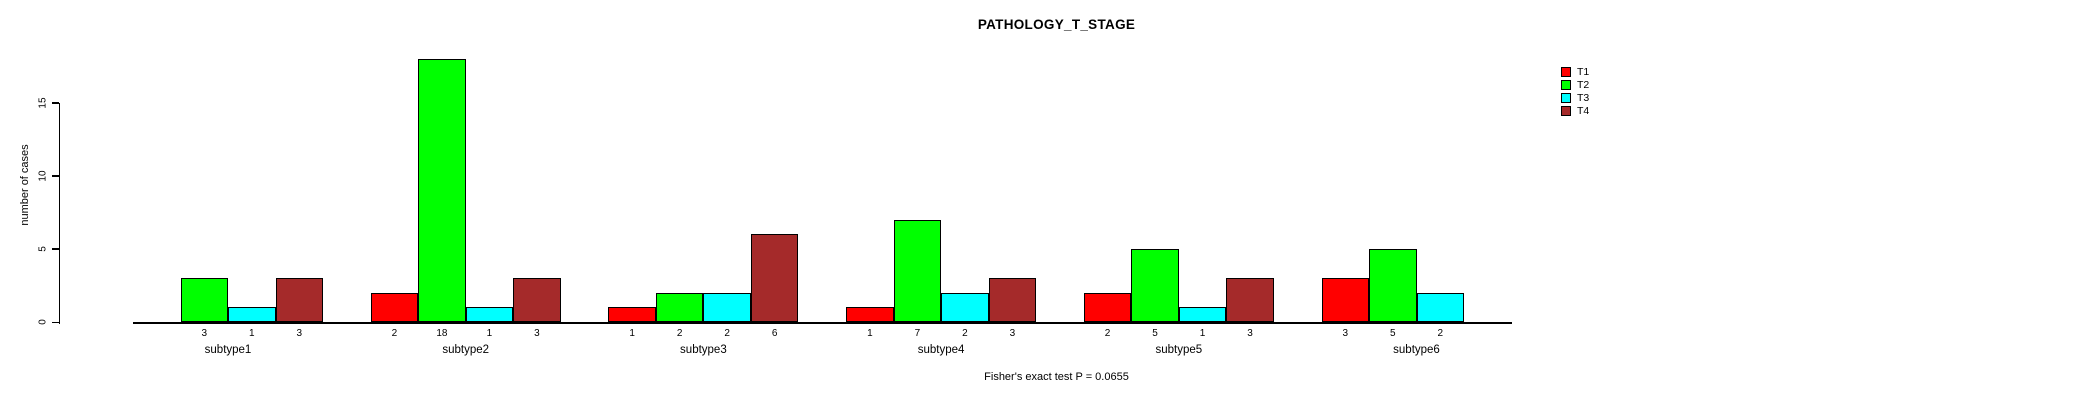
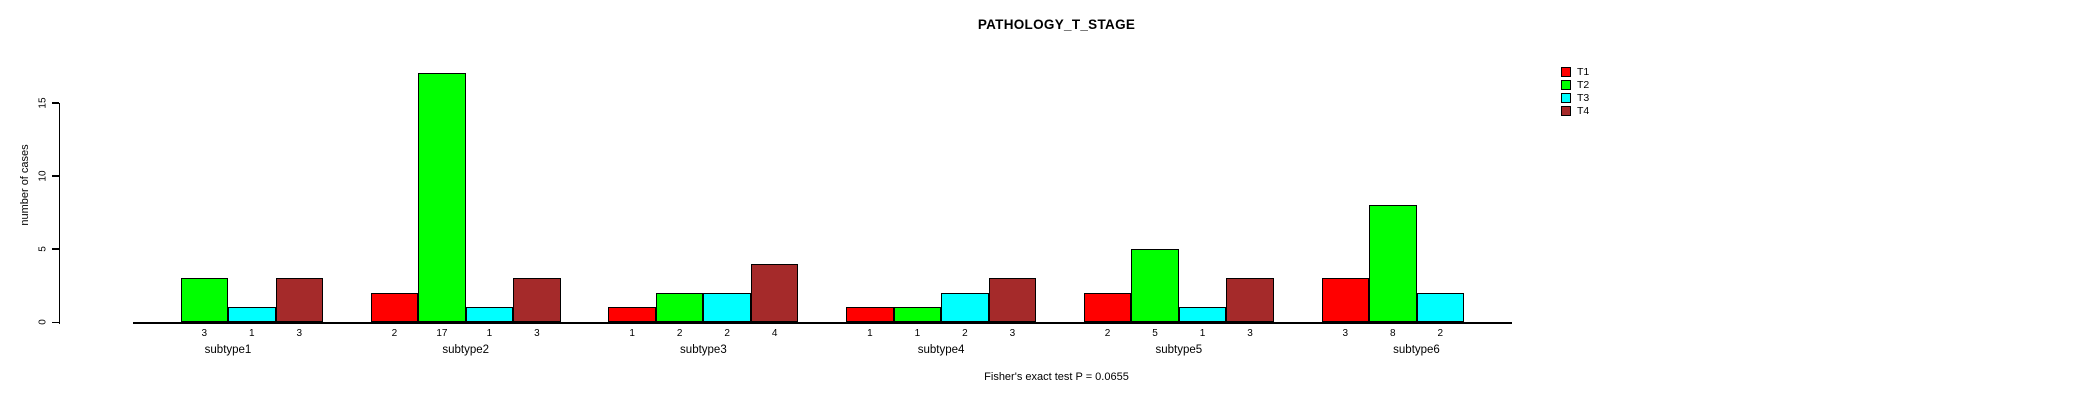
T2/subtype2: 18 -> 17
T4/subtype3: 6 -> 4
T2/subtype4: 7 -> 1
T2/subtype6: 5 -> 8
